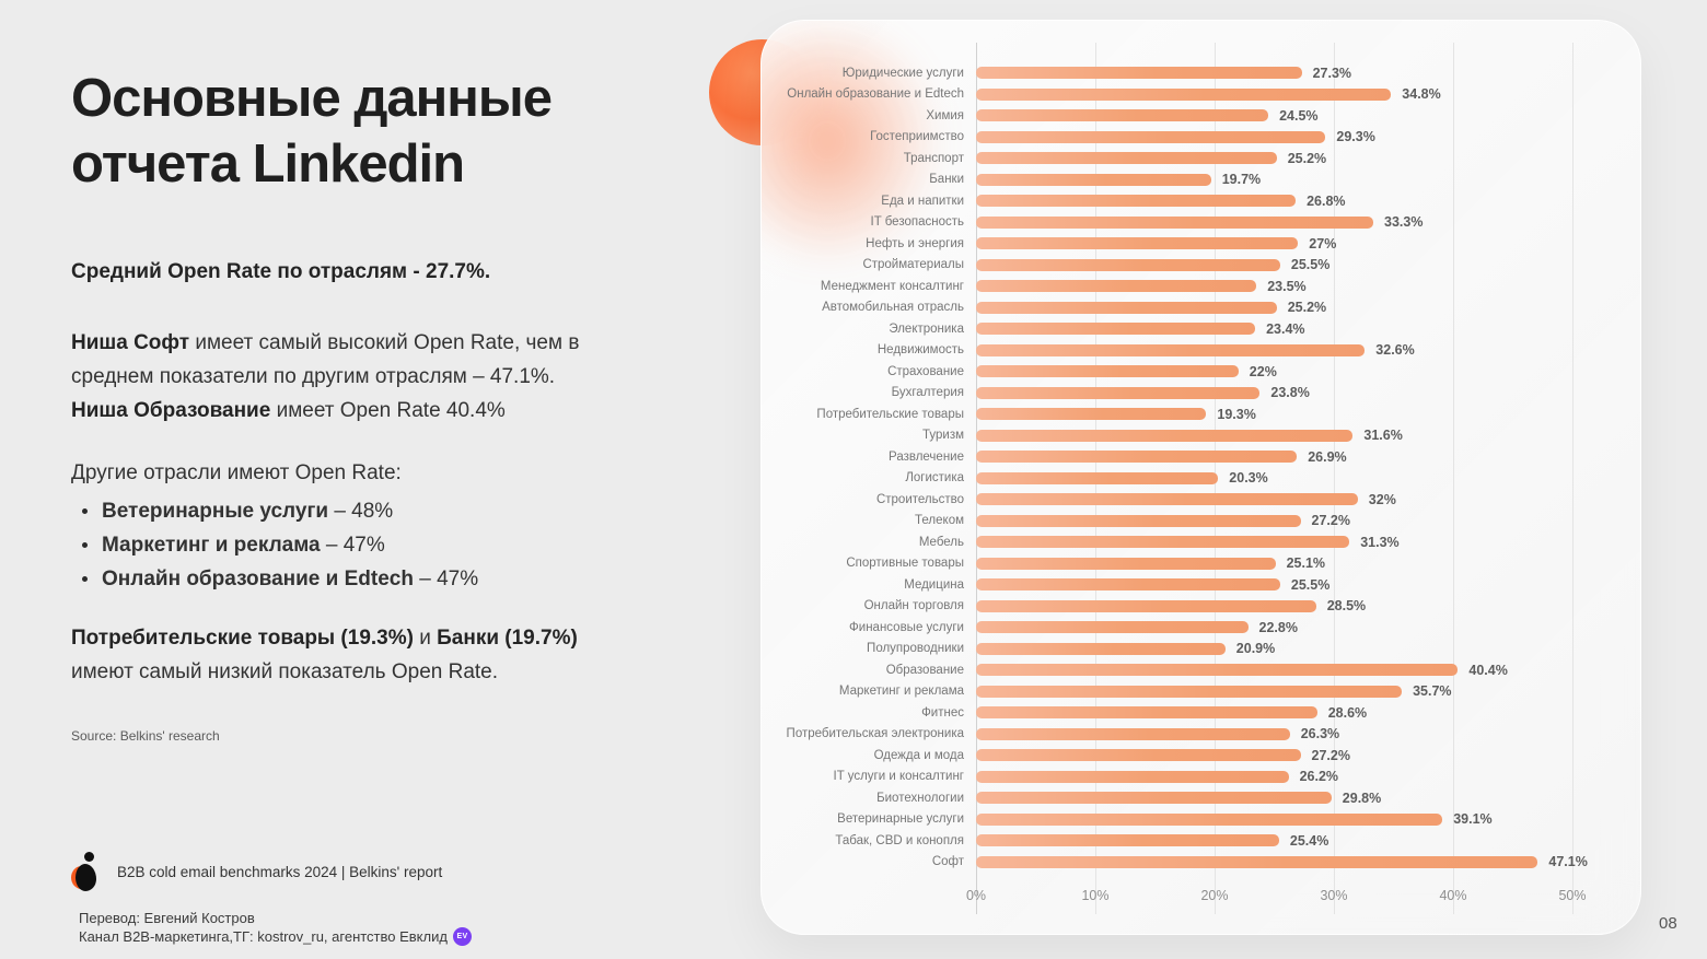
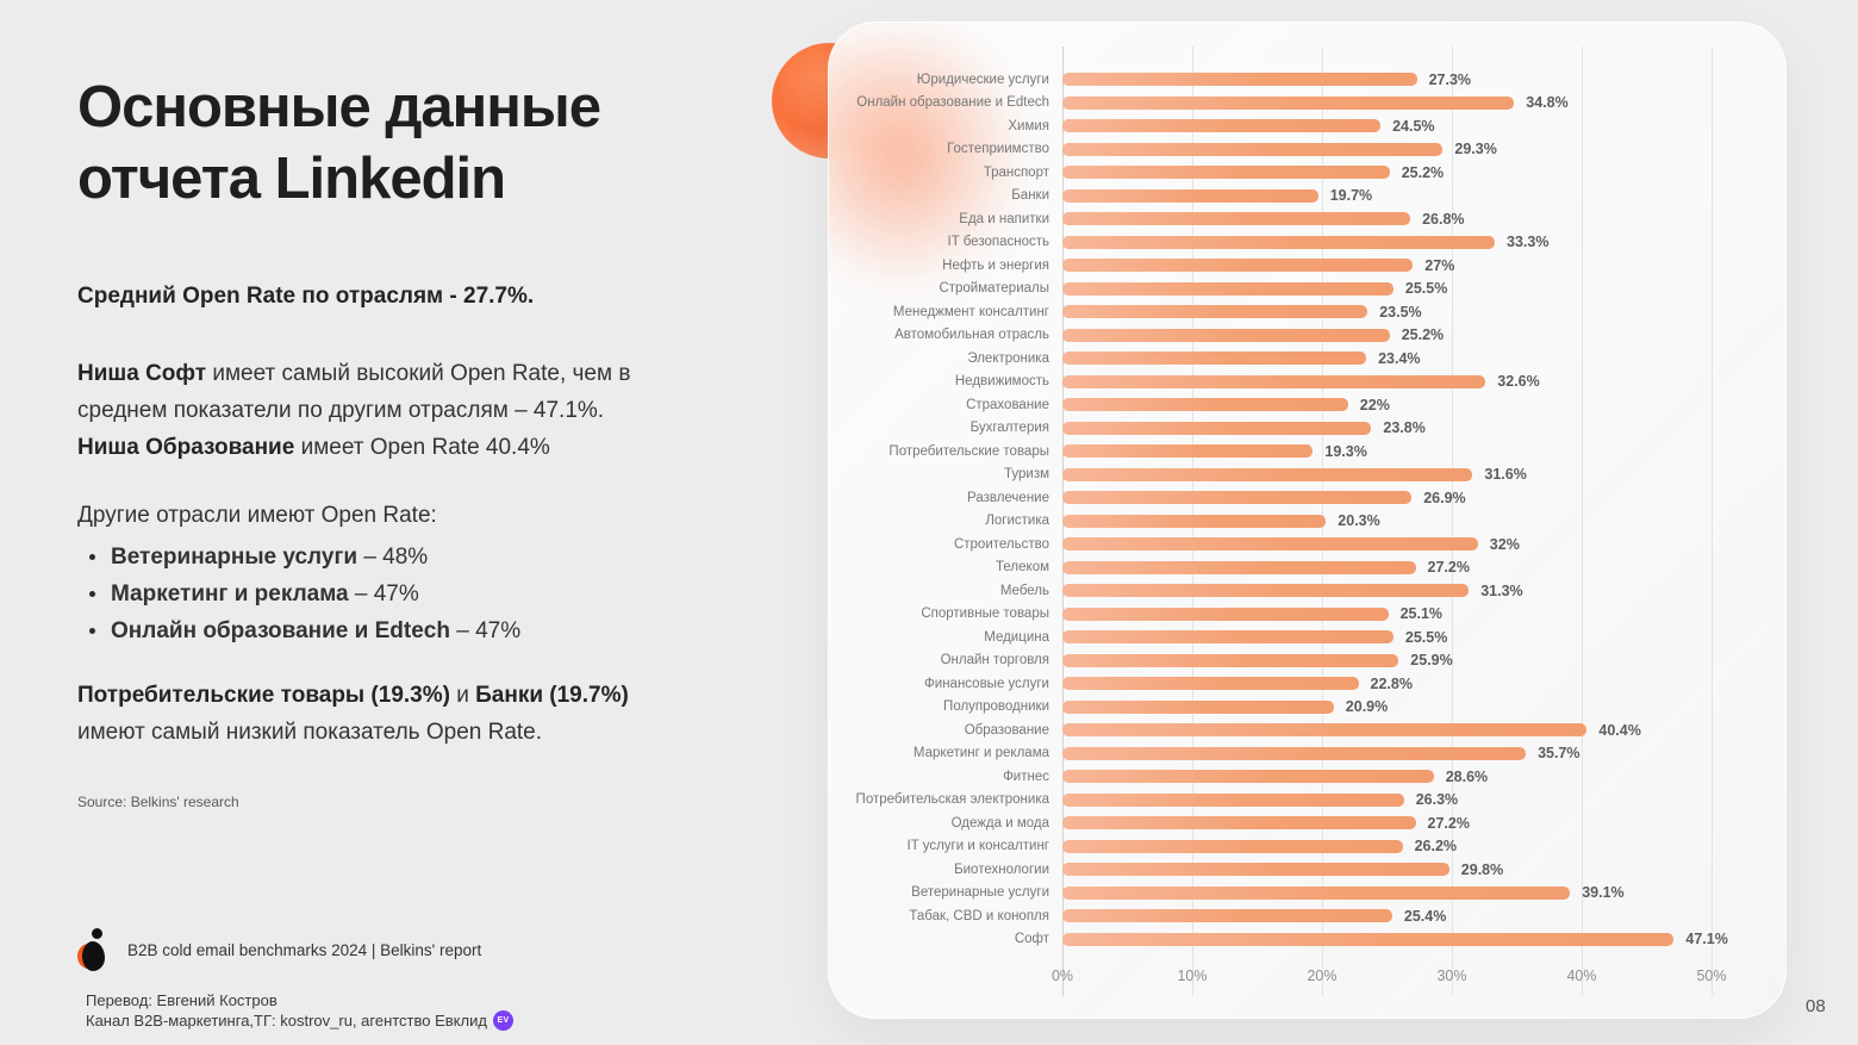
Онлайн торговля: 28.5% -> 25.9%
